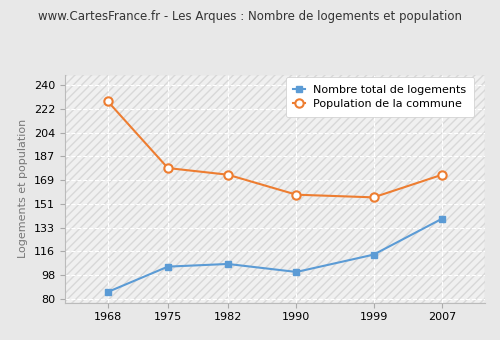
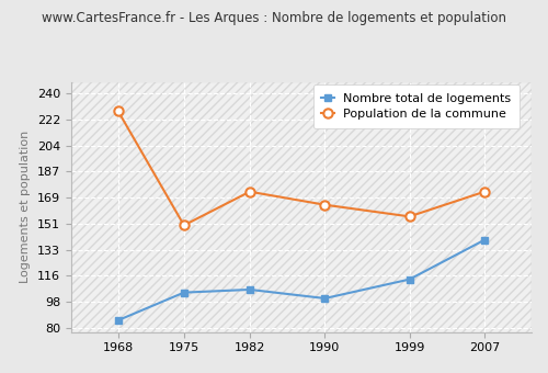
Population de la commune/1975: 178 -> 150
Population de la commune/1990: 158 -> 164
